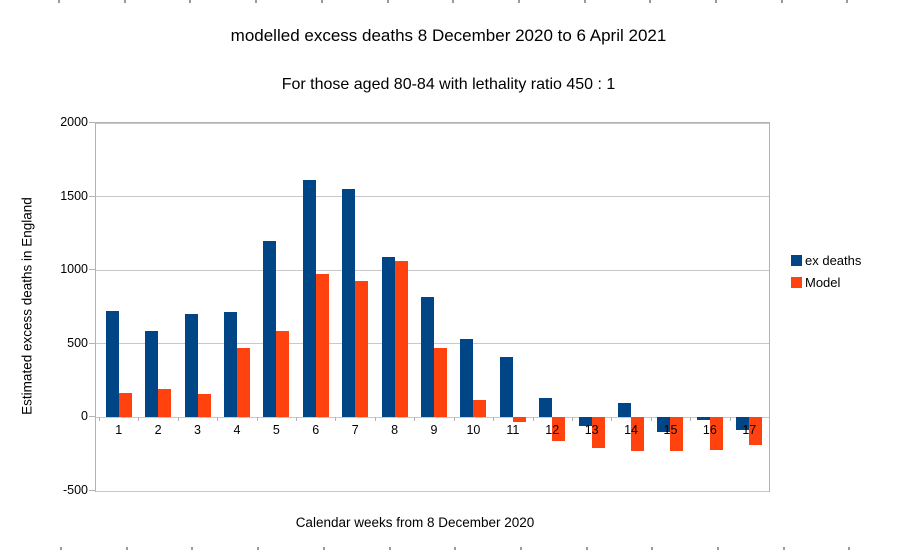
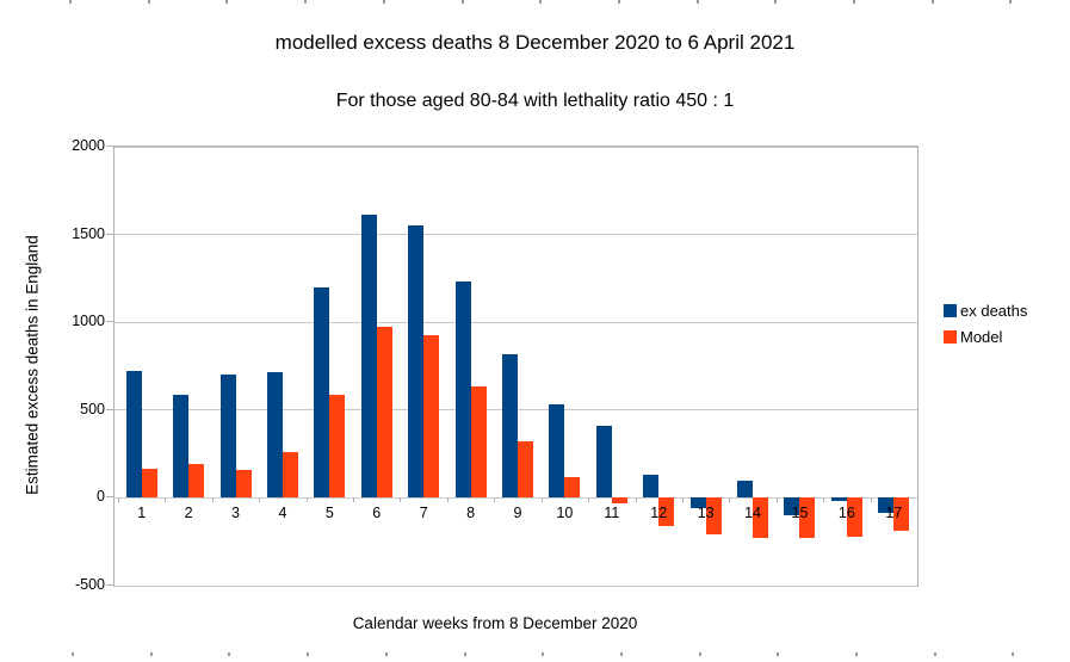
Model/4: 470 -> 260
ex deaths/8: 1090 -> 1230
Model/8: 1060 -> 640
Model/9: 470 -> 320
